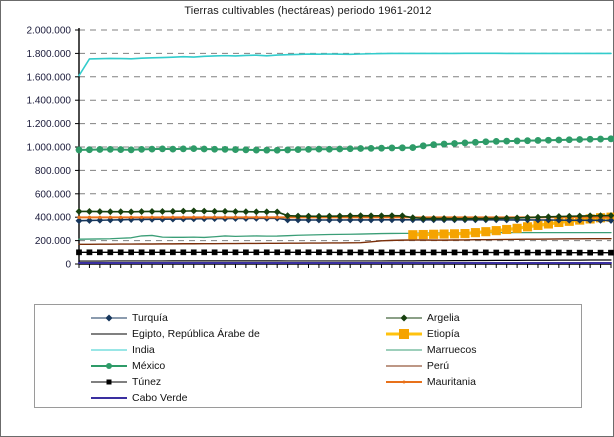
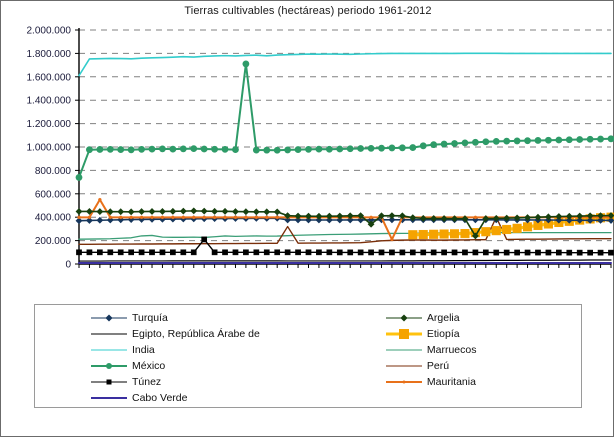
México/1961: 980000 -> 740000
Mauritania/1963: 400000 -> 550000
Túnez/1973: 100000 -> 210000
México/1977: 980000 -> 1710000
Perú/1981: 180000 -> 320000
Argelia/1989: 410000 -> 340000
Mauritania/1991: 400000 -> 210000
Argelia/1999: 390000 -> 240000
Perú/2001: 210000 -> 400000
